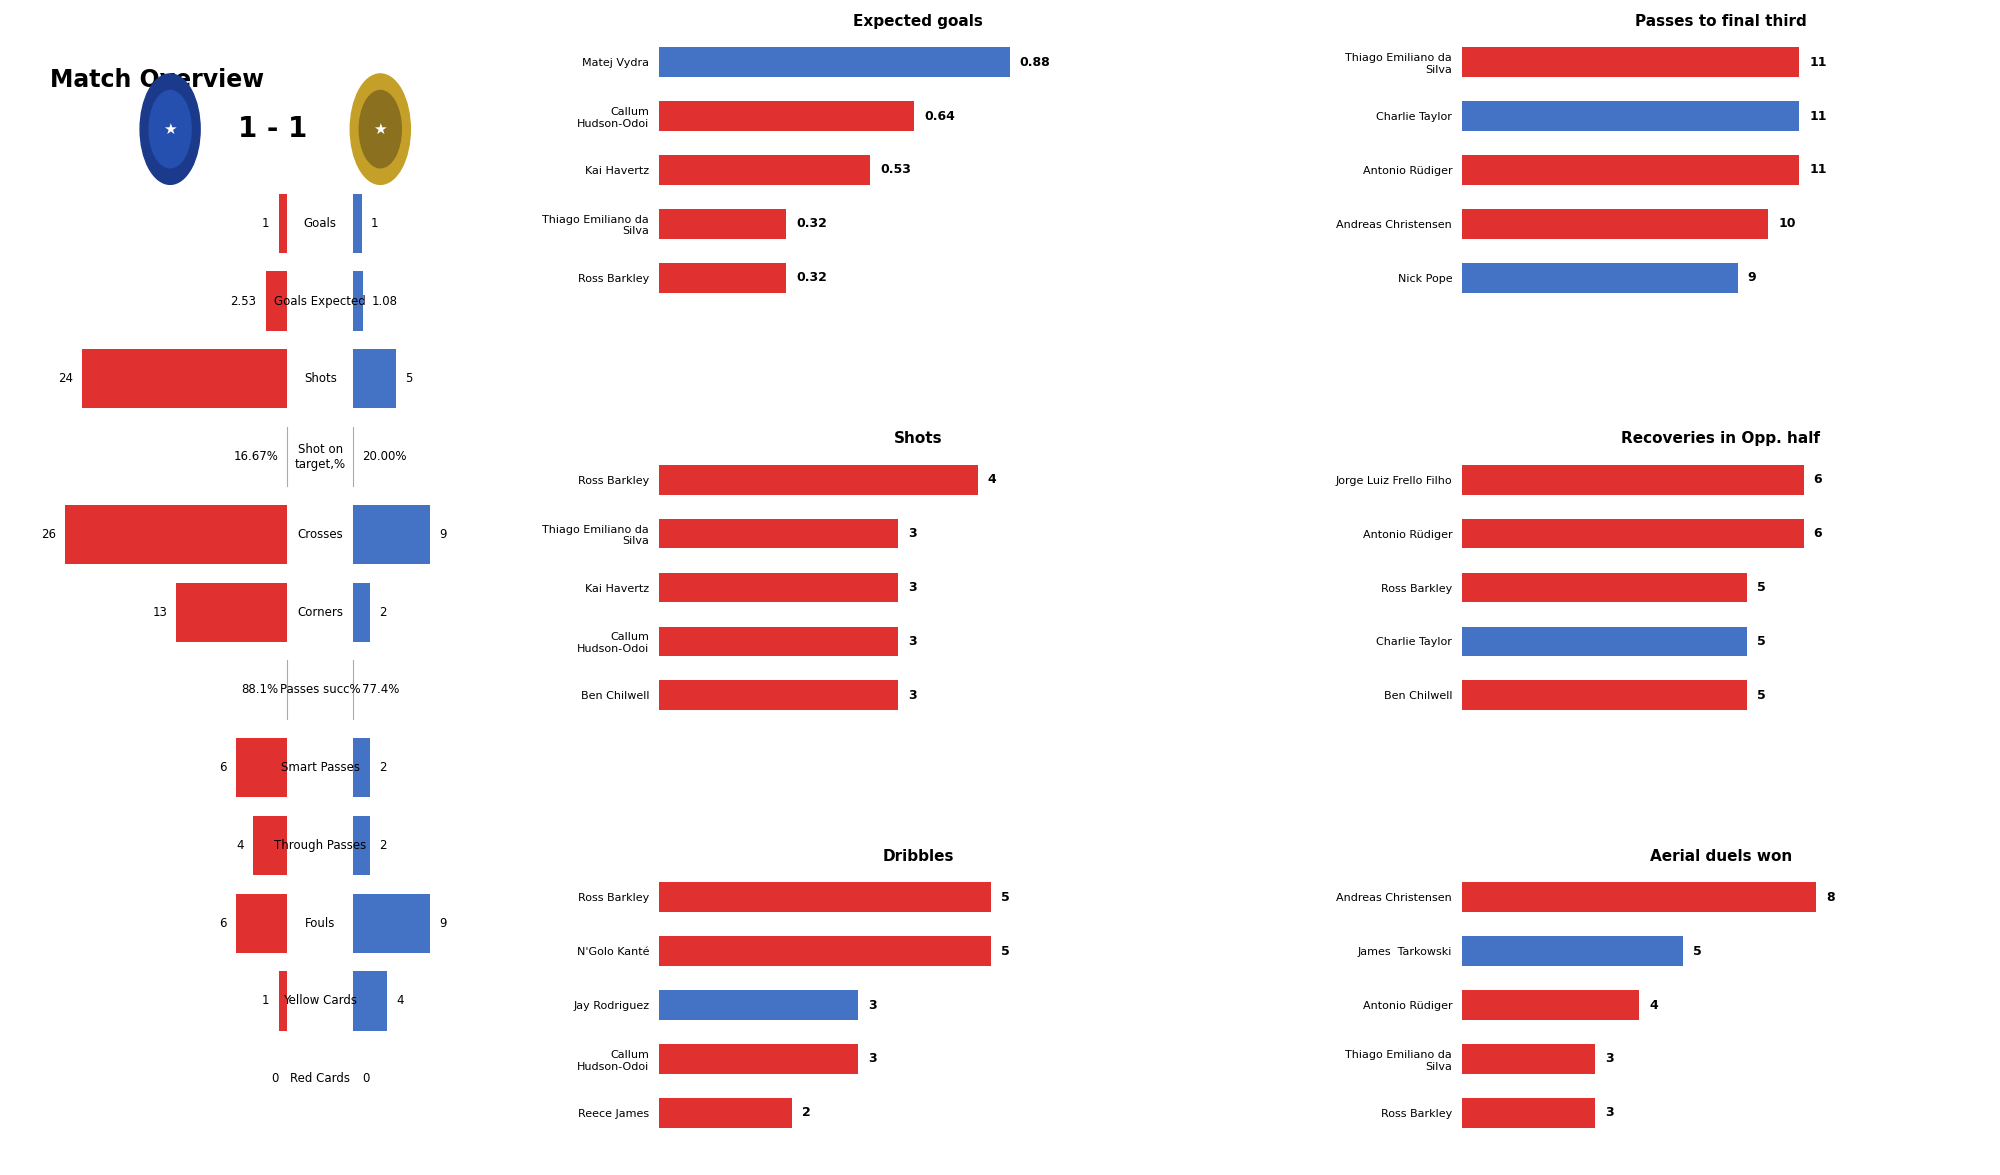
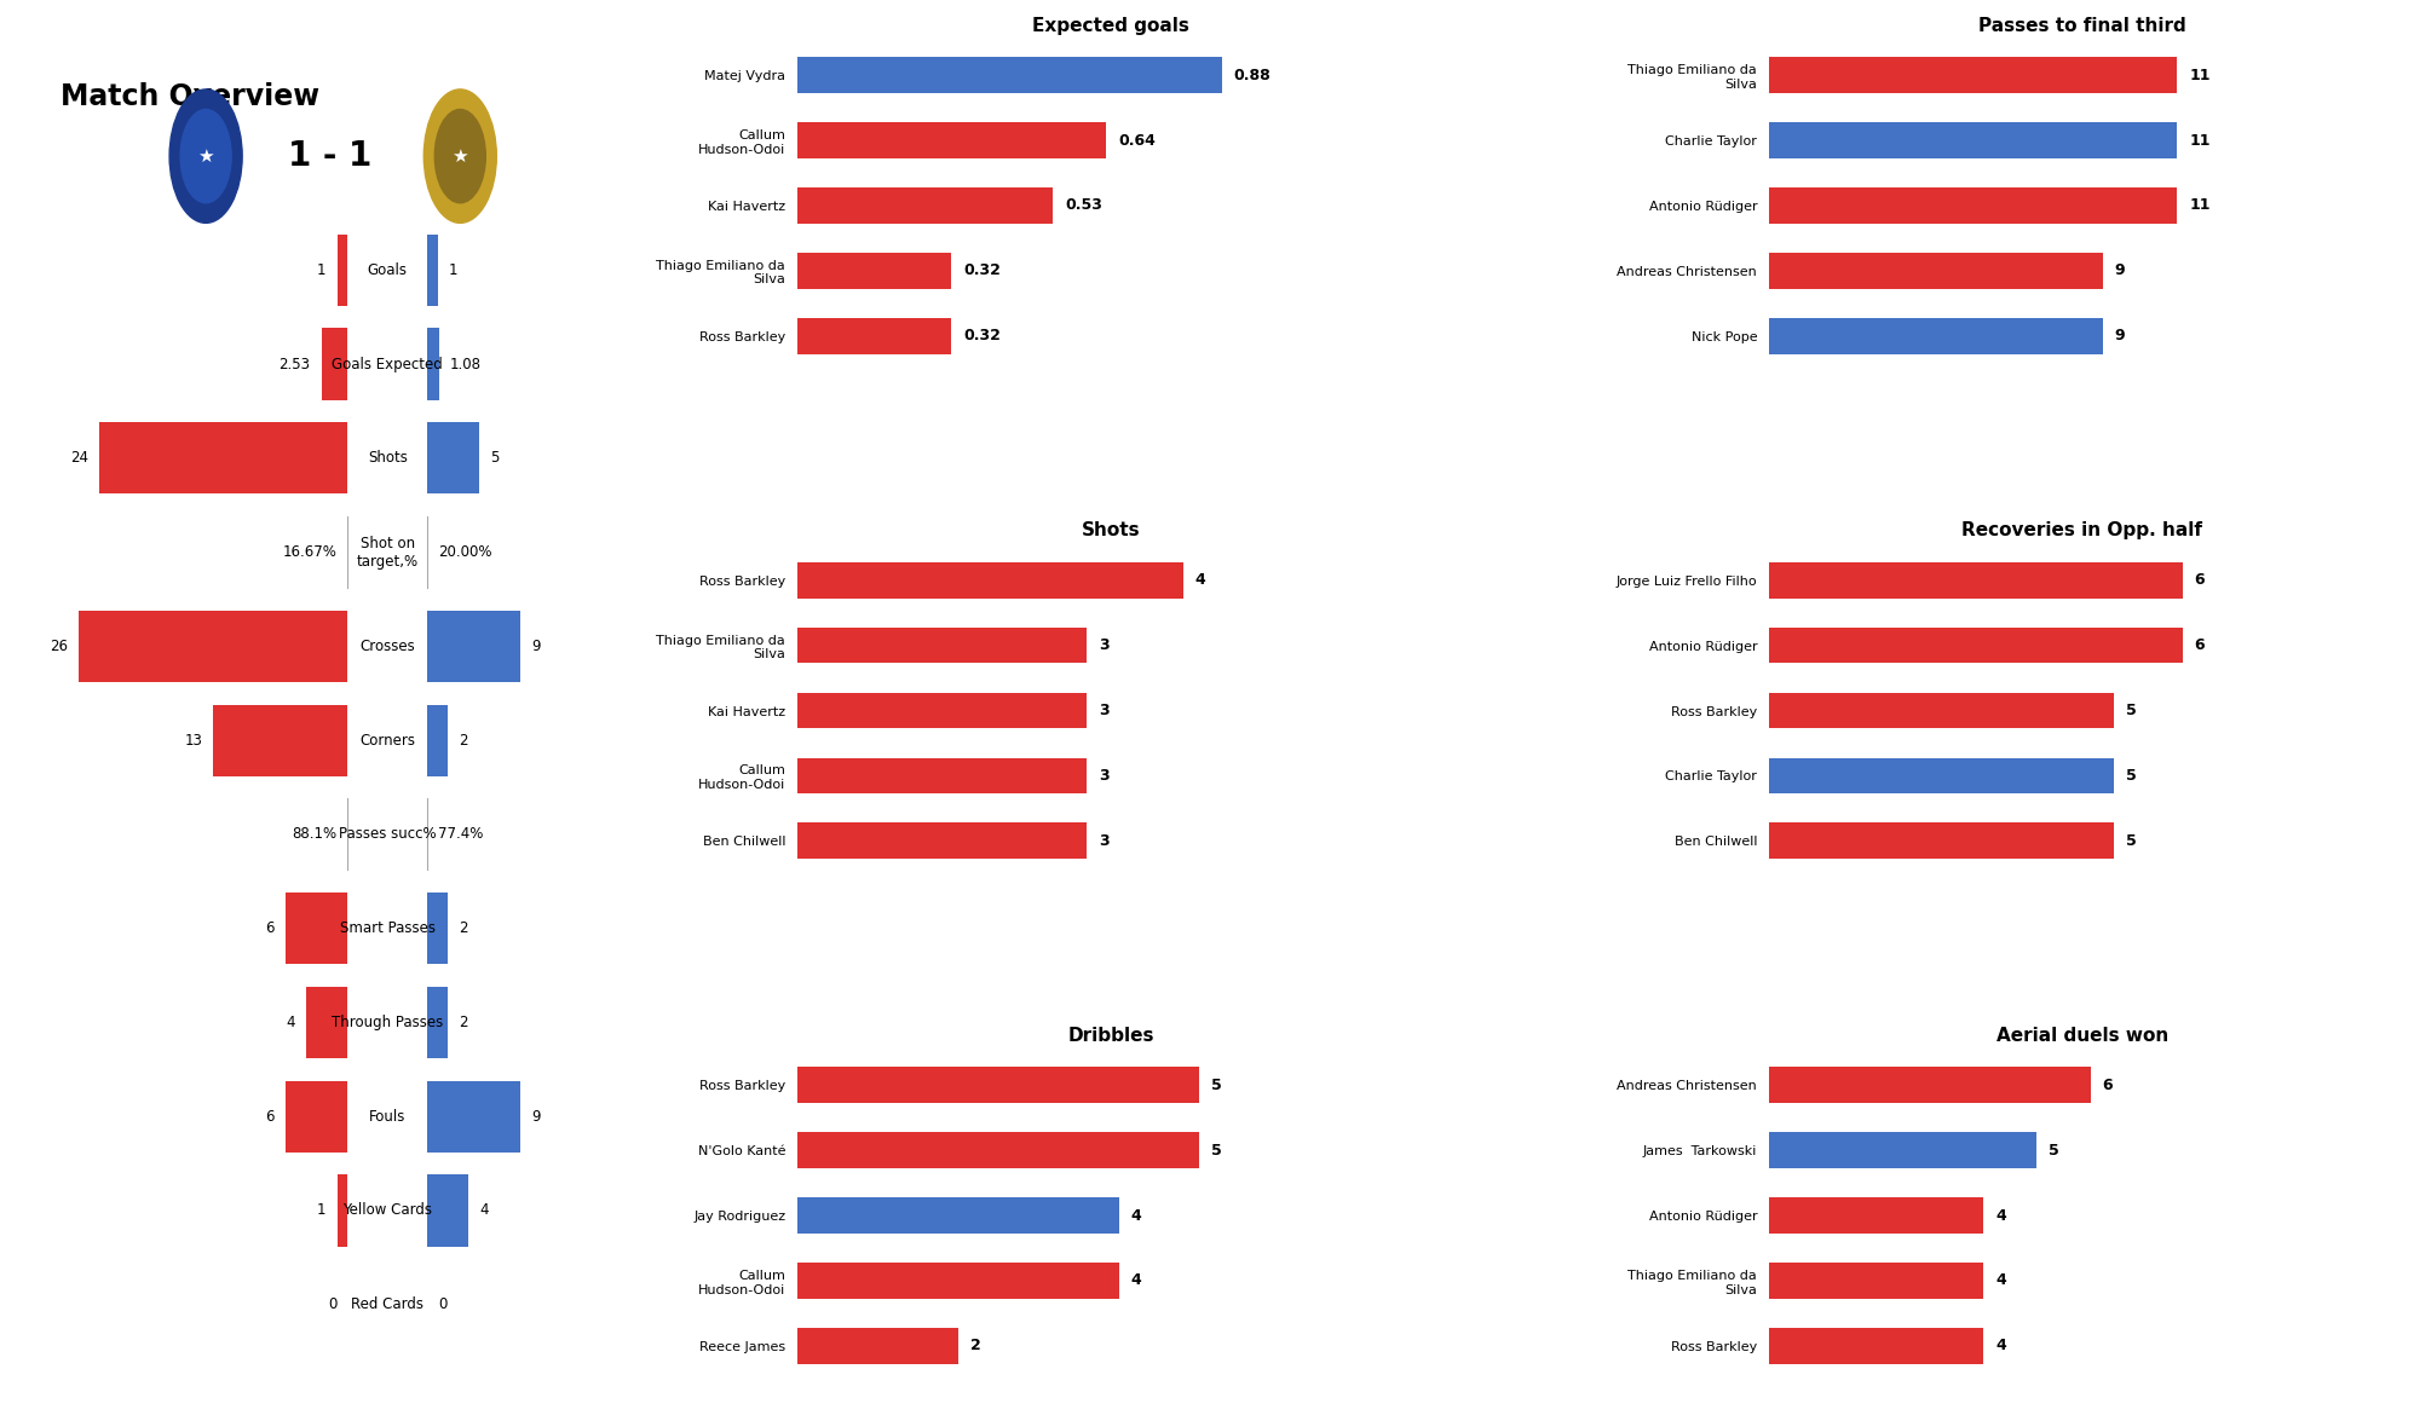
Passes to final third/Andreas Christensen: 10 -> 9
Dribbles/Jay Rodriguez: 3 -> 4
Dribbles/Callum Hudson-Odoi: 3 -> 4
Aerial duels won/Andreas Christensen: 8 -> 6
Aerial duels won/Thiago Emiliano da Silva: 3 -> 4
Aerial duels won/Ross Barkley: 3 -> 4
